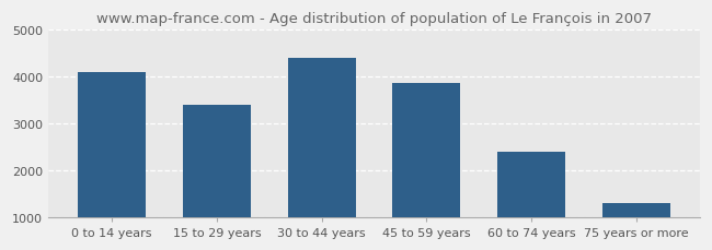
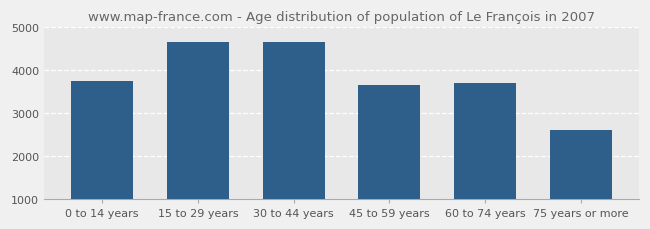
0 to 14 years: 4100 -> 3750
15 to 29 years: 3400 -> 4650
30 to 44 years: 4400 -> 4650
45 to 59 years: 3850 -> 3650
60 to 74 years: 2400 -> 3700
75 years or more: 1300 -> 2600
